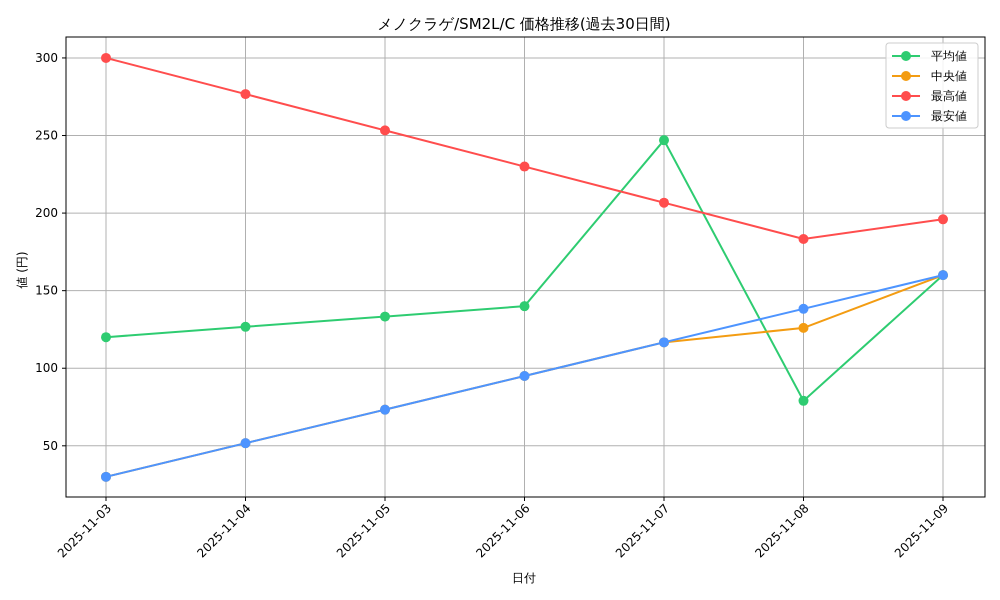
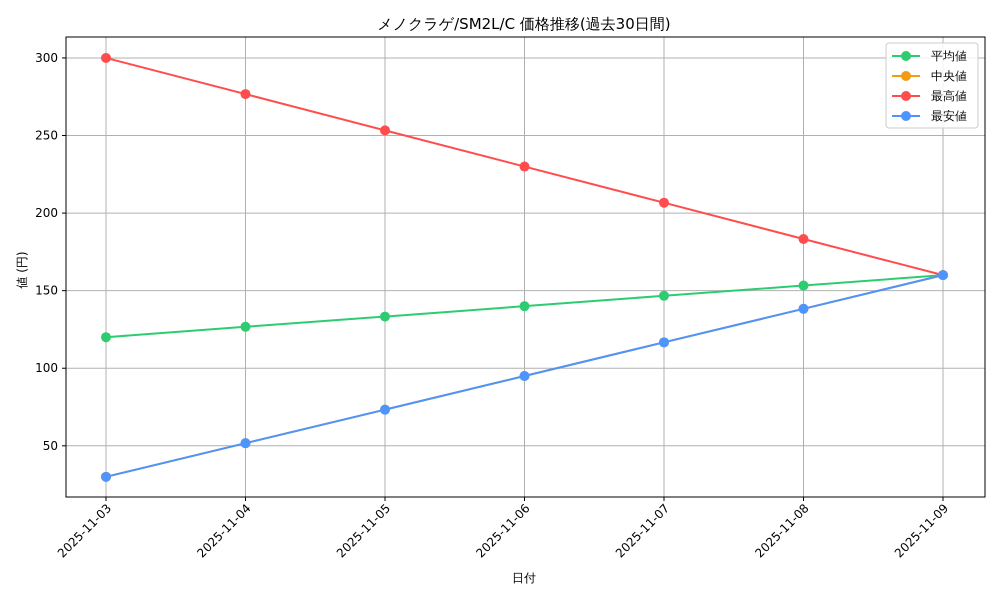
平均値/2025-11-07: 247 -> 147
平均値/2025-11-08: 79 -> 153
中央値/2025-11-08: 126 -> 138
最高値/2025-11-09: 196 -> 160
